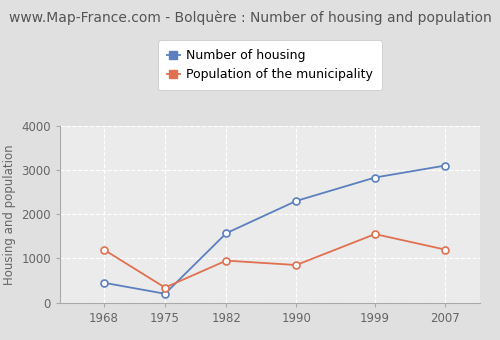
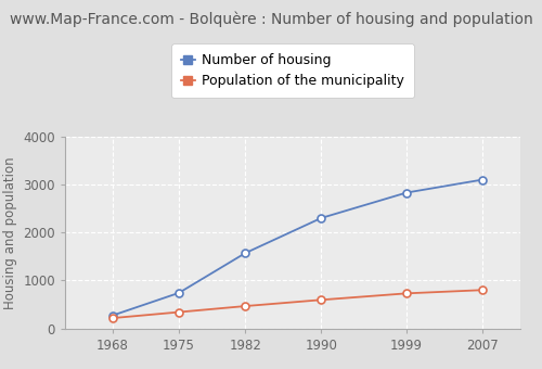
Number of housing/1968: 450 -> 270
Population of the municipality/1968: 1200 -> 220
Number of housing/1975: 200 -> 740
Population of the municipality/1982: 950 -> 460
Population of the municipality/1990: 850 -> 600
Population of the municipality/1999: 1550 -> 730
Population of the municipality/2007: 1200 -> 800
